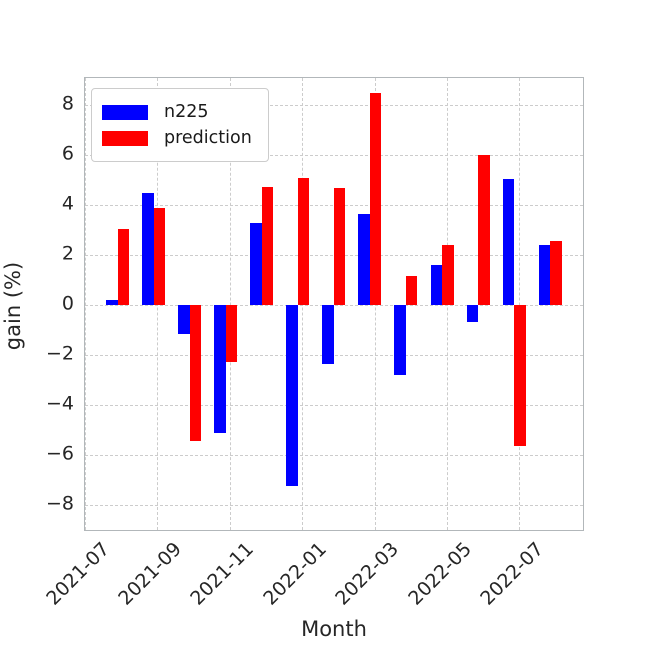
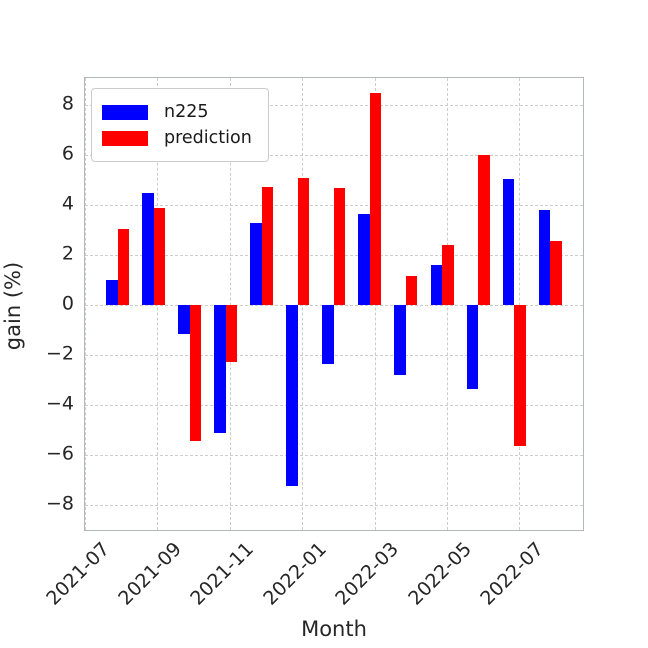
n225/2021-07: 0.2 -> 1.0
n225/2022-05: -0.7 -> -3.4
n225/2022-07: 2.4 -> 3.8
